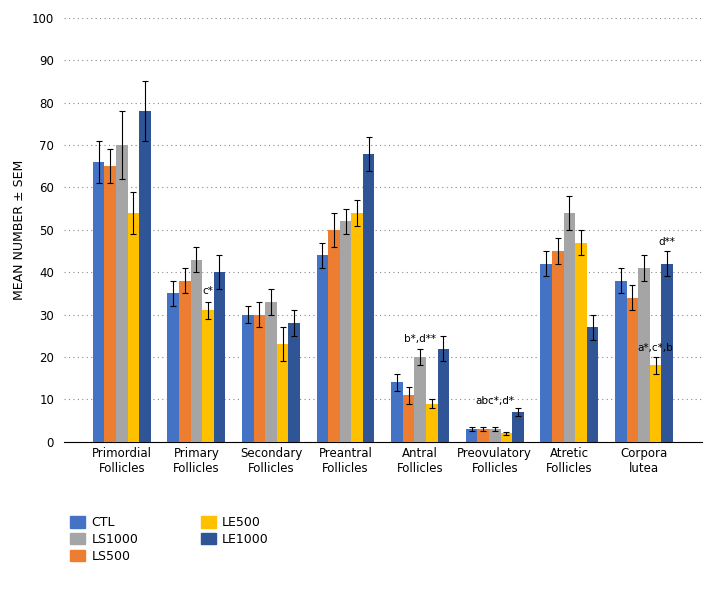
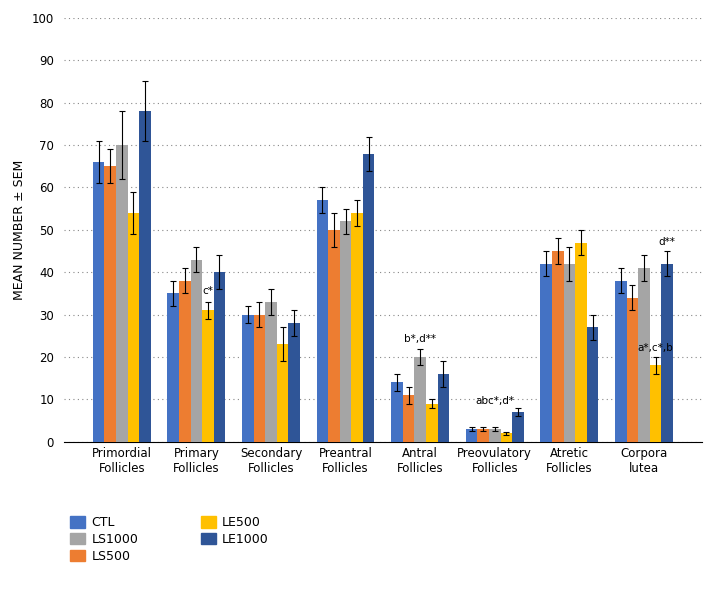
CTL/Preantral Follicles: 44 -> 57
LE1000/Antral Follicles: 22 -> 16
LS1000/Atretic Follicles: 54 -> 42
